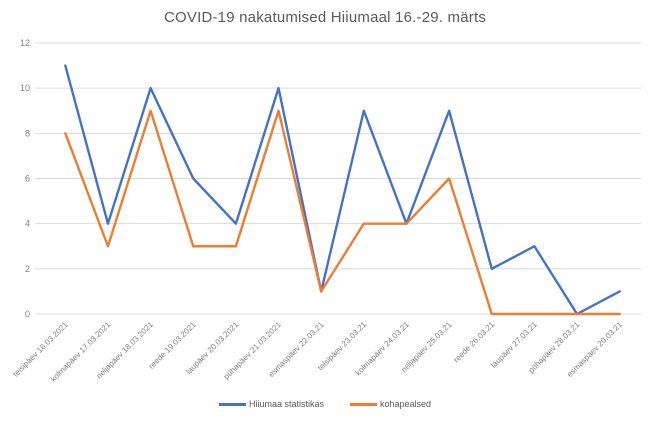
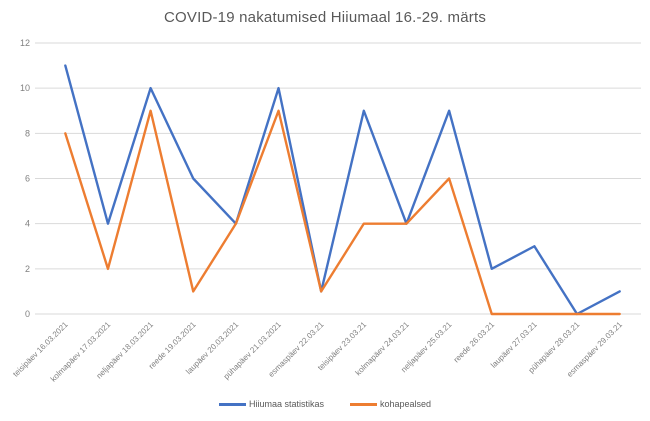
kohapealsed/kolmapäev 17.03.2021: 3 -> 2
kohapealsed/reede 19.03.2021: 3 -> 1
kohapealsed/laupäev 20.03.2021: 3 -> 4
